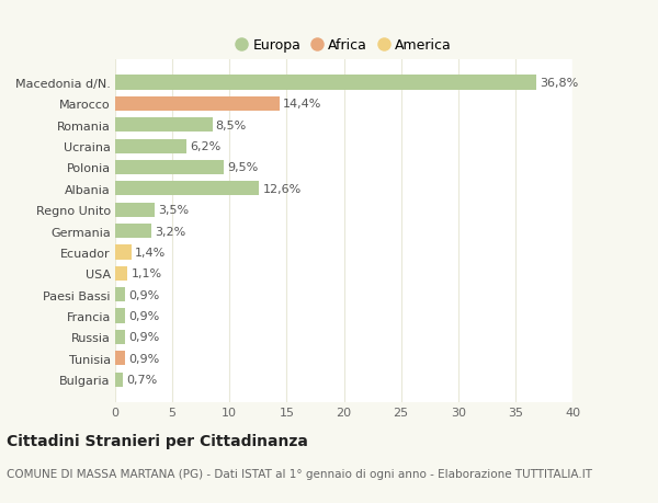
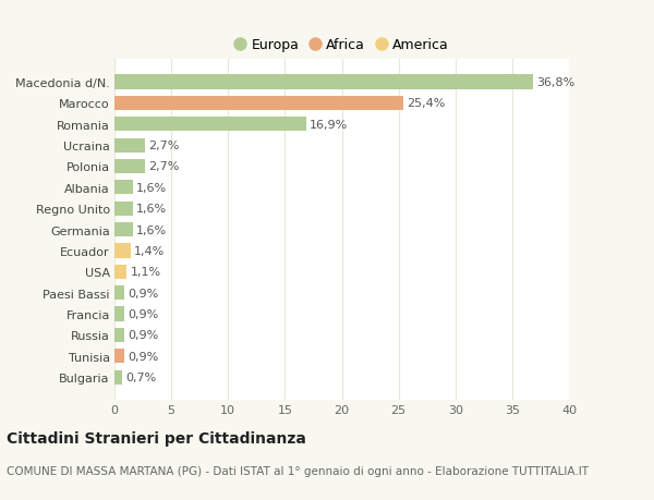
Marocco: 14,4% -> 25,4%
Romania: 8,5% -> 16,9%
Ucraina: 6,2% -> 2,7%
Polonia: 9,5% -> 2,7%
Albania: 12,6% -> 1,6%
Regno Unito: 3,5% -> 1,6%
Germania: 3,2% -> 1,6%
